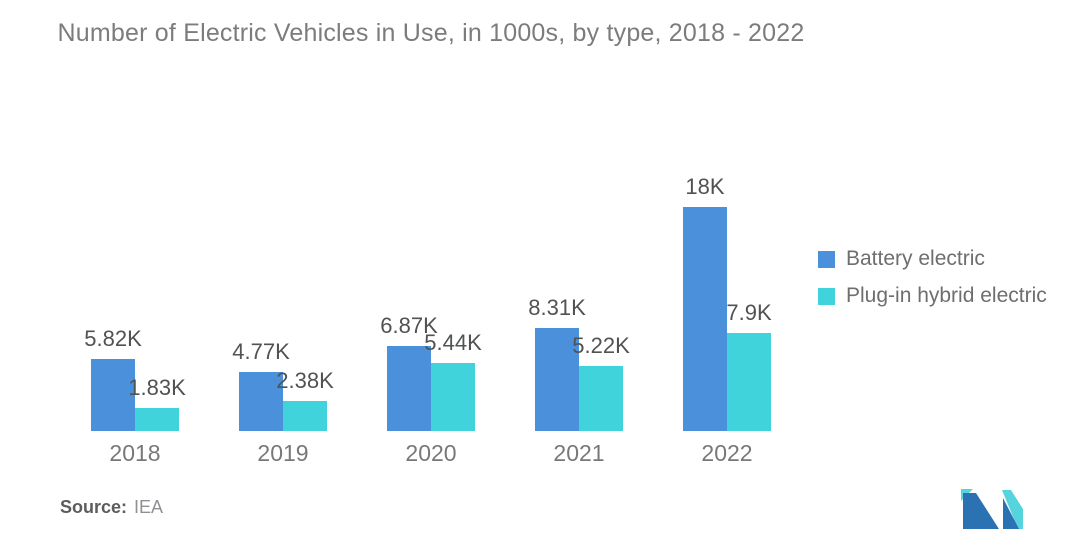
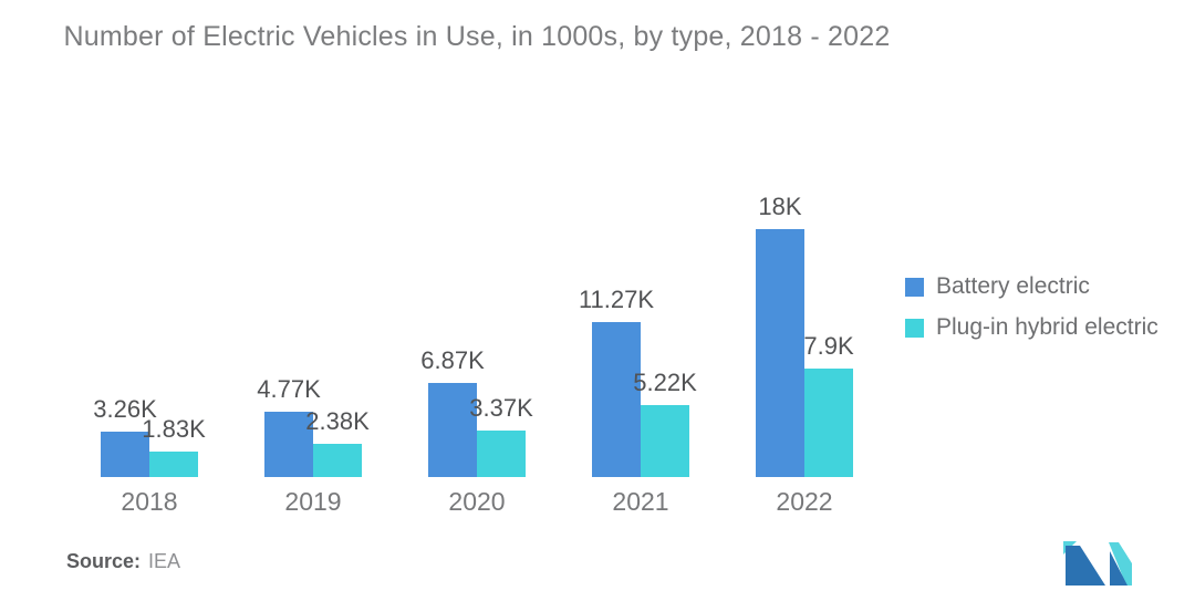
Battery electric/2018: 5.82K -> 3.26K
Plug-in hybrid electric/2020: 5.44K -> 3.37K
Battery electric/2021: 8.31K -> 11.27K
